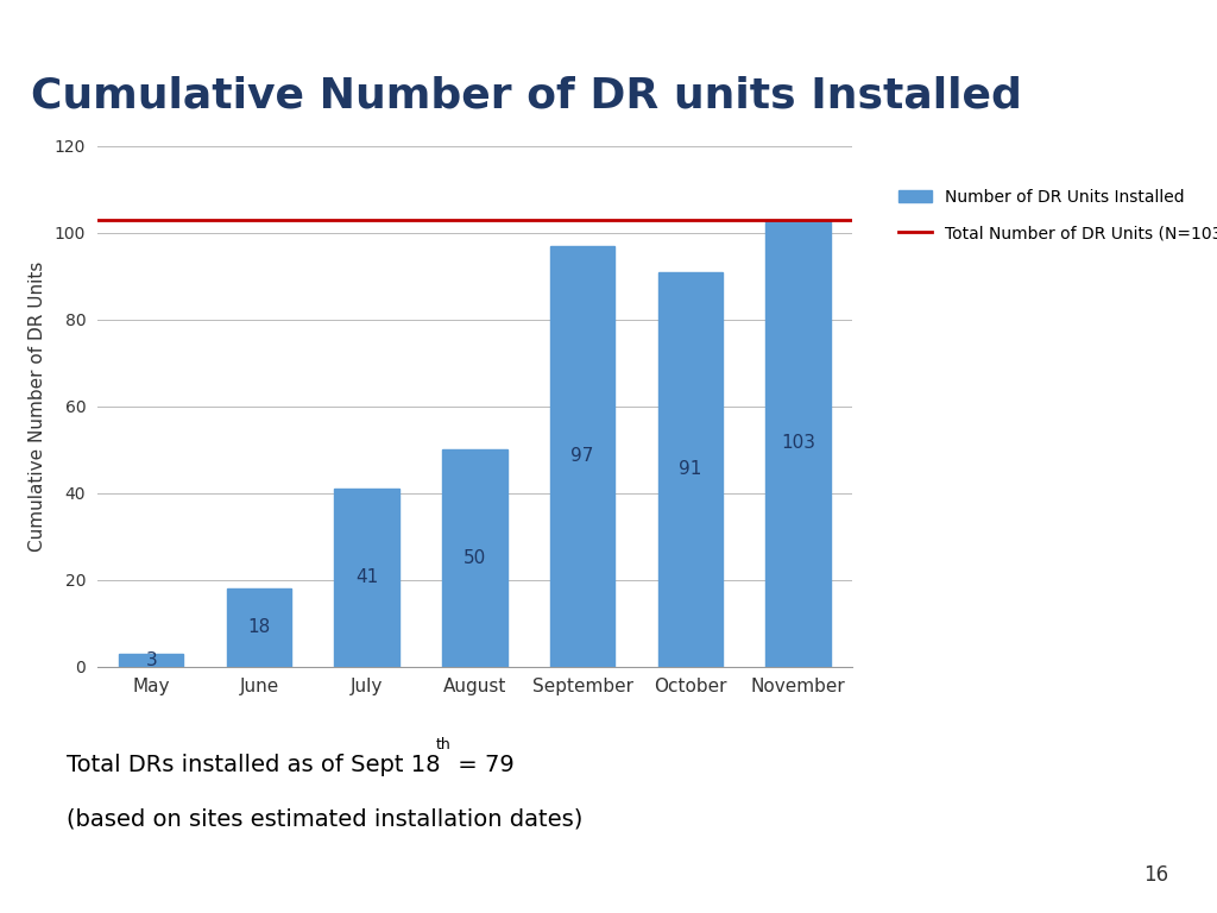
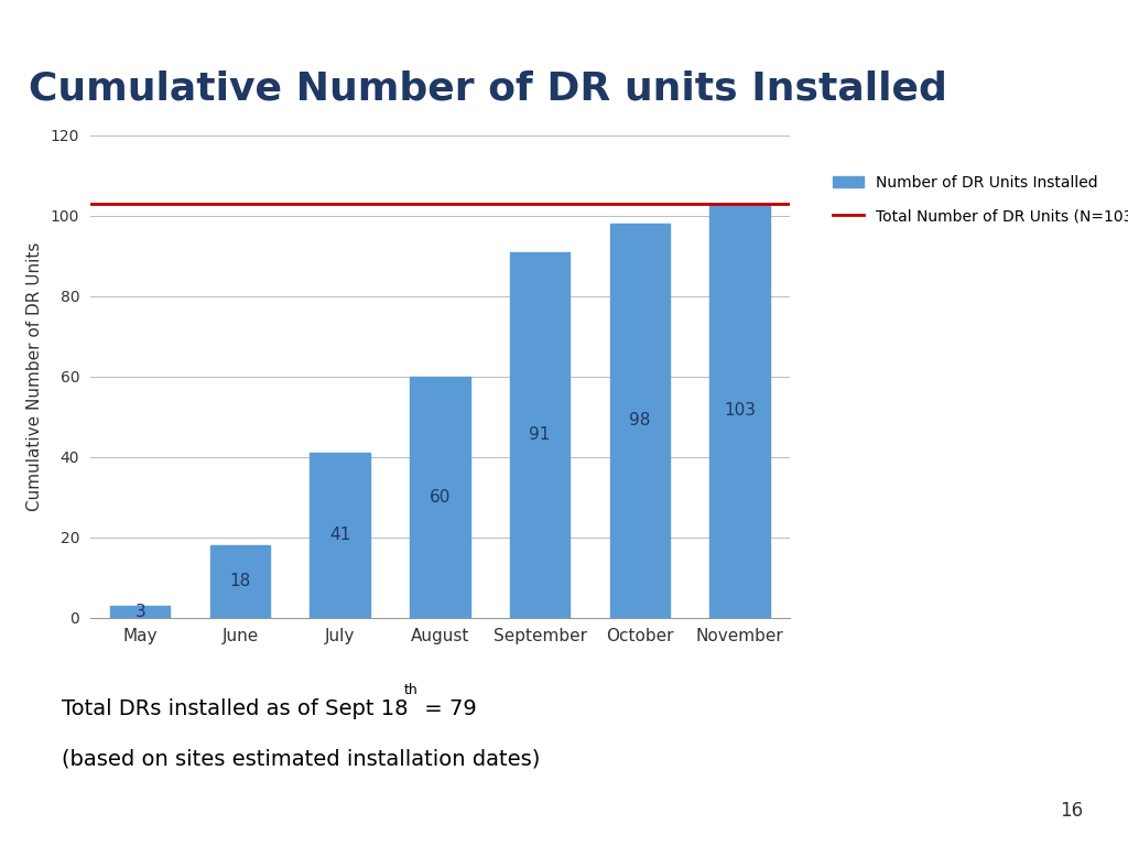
August: 50 -> 60
September: 97 -> 91
October: 91 -> 98
